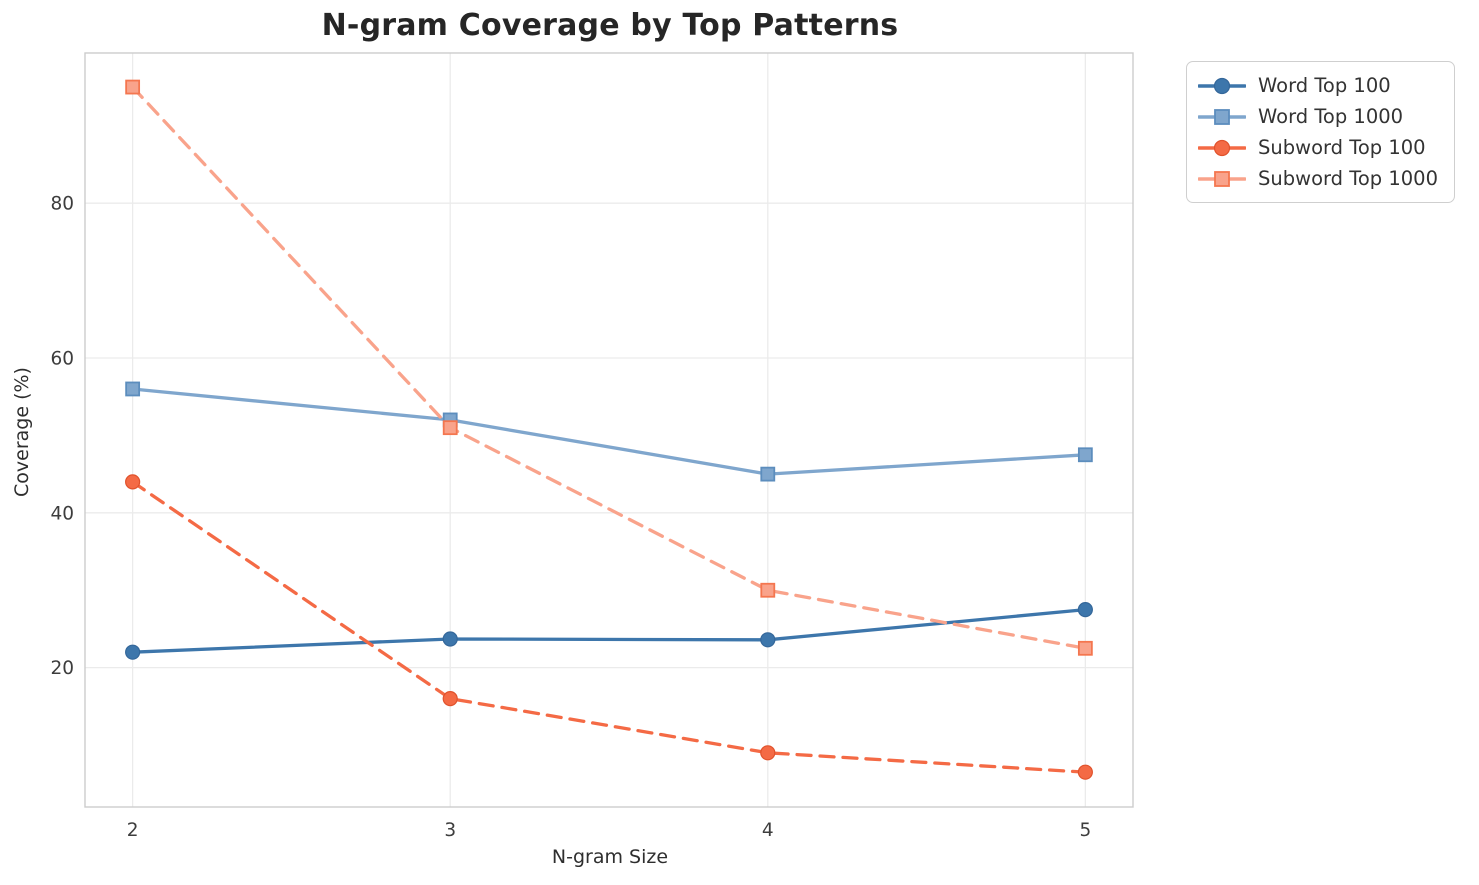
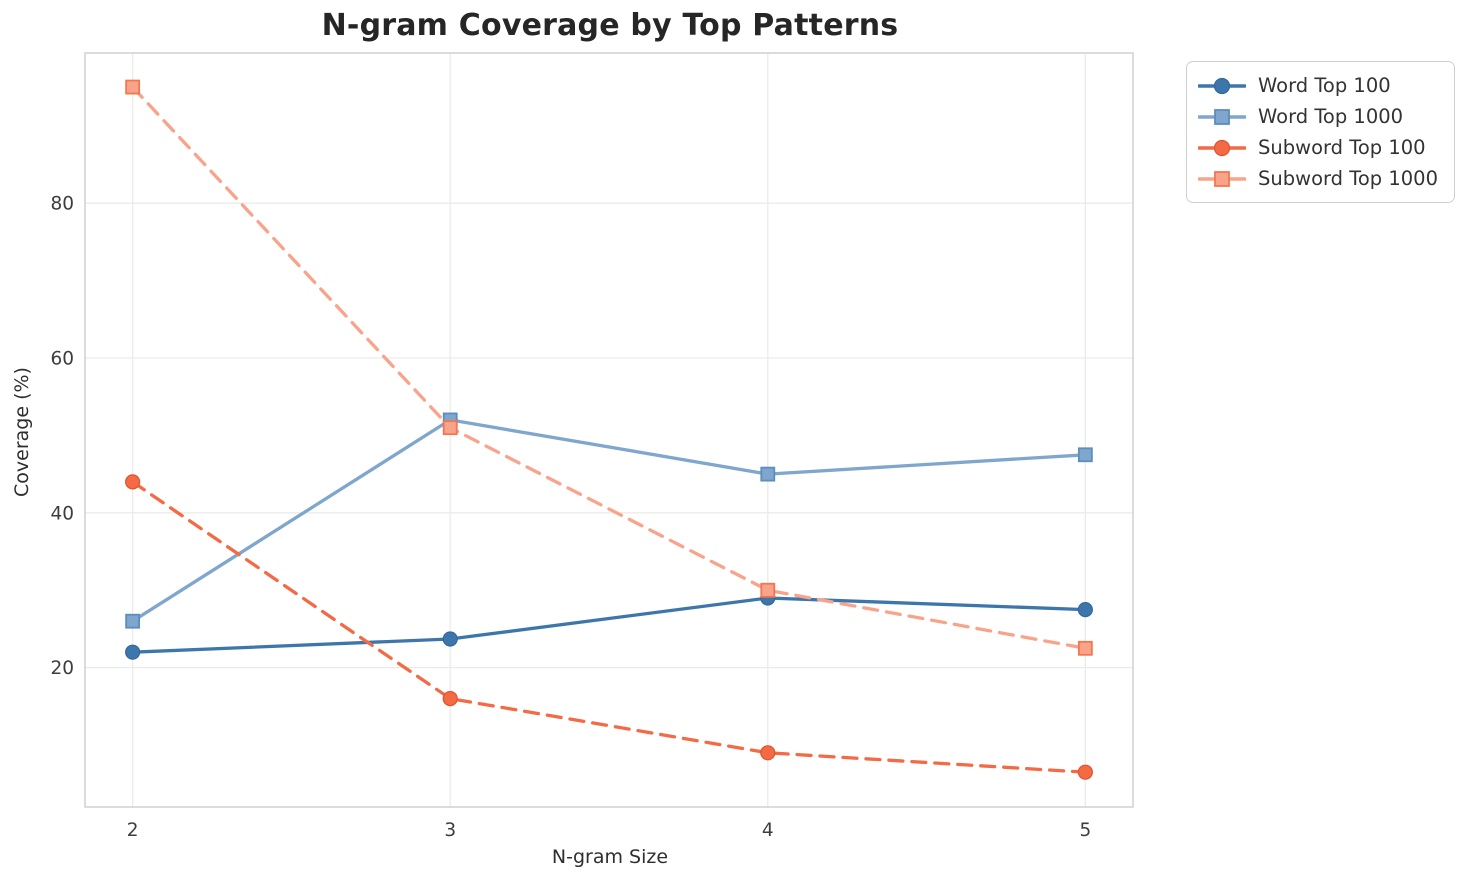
Word Top 1000/2: 56 -> 26
Word Top 100/4: 24 -> 29
